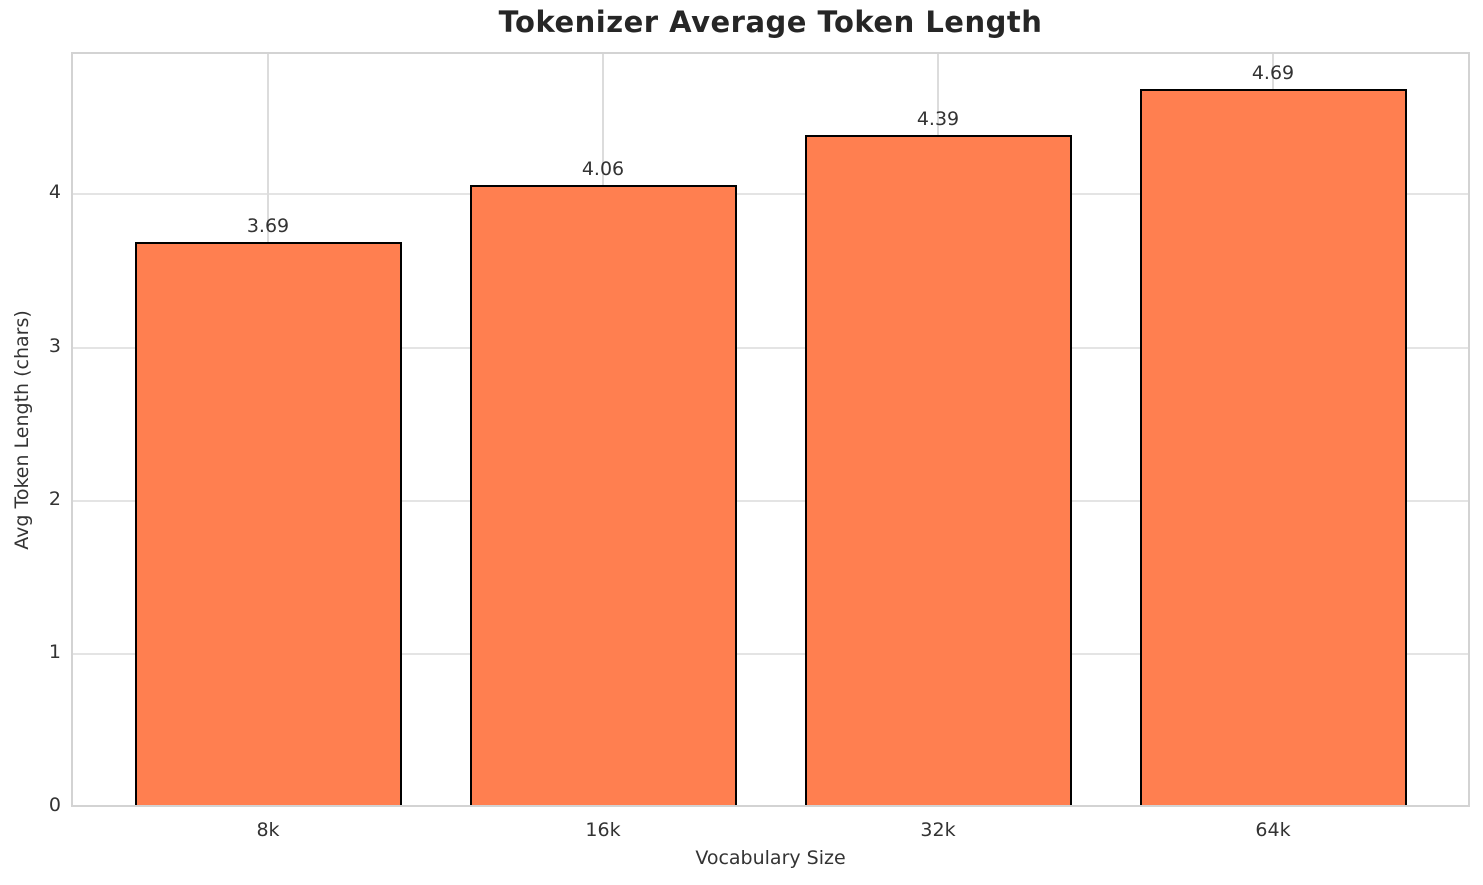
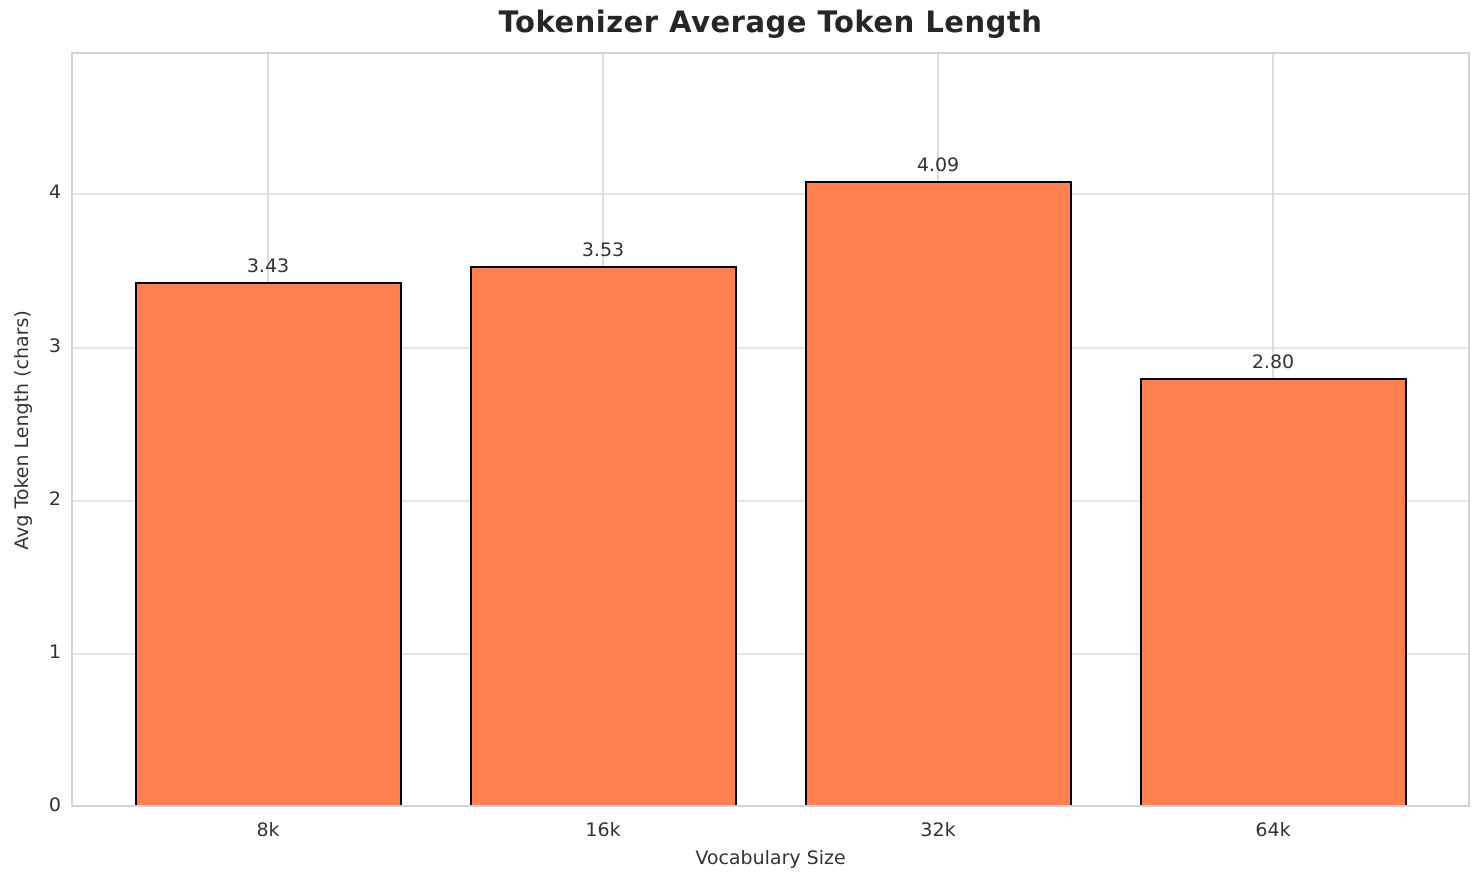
8k: 3.69 -> 3.43
16k: 4.06 -> 3.53
32k: 4.39 -> 4.09
64k: 4.69 -> 2.80
